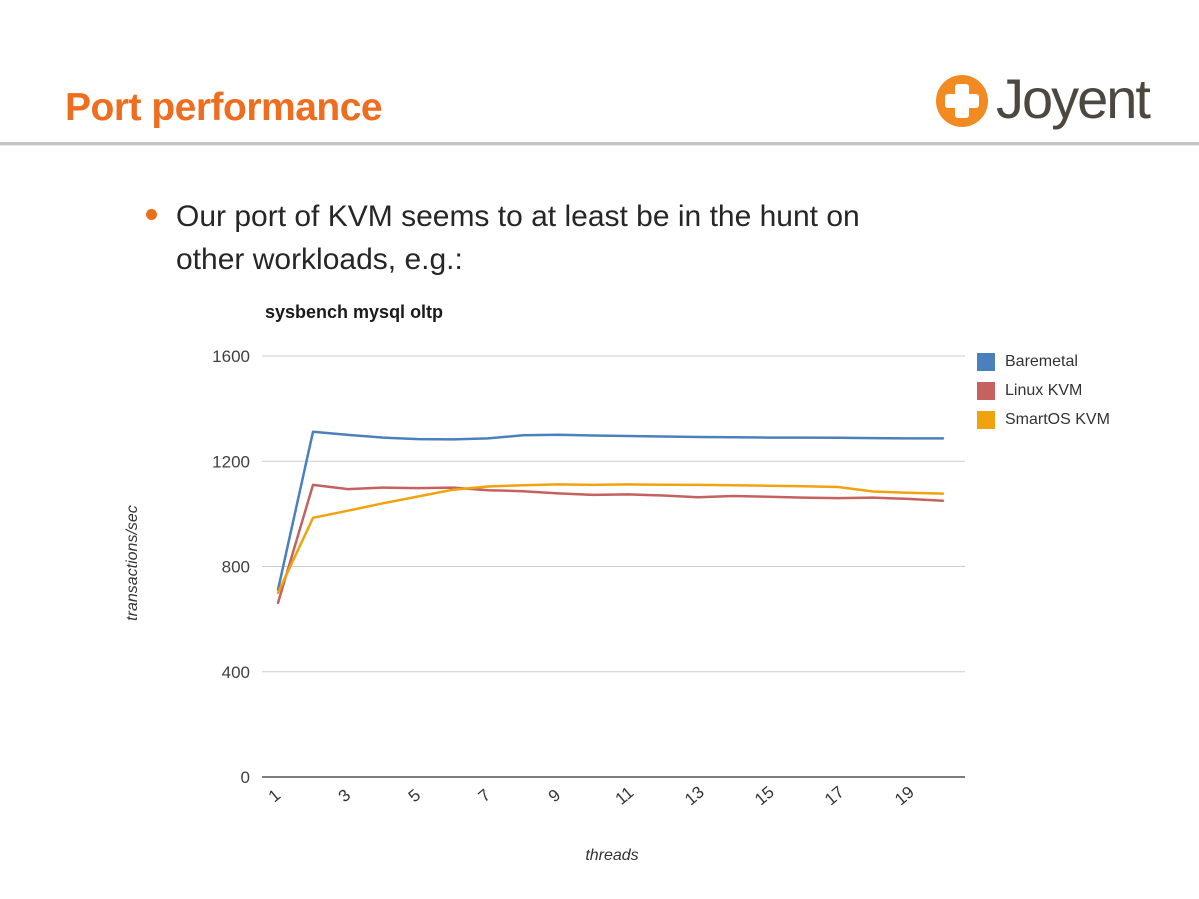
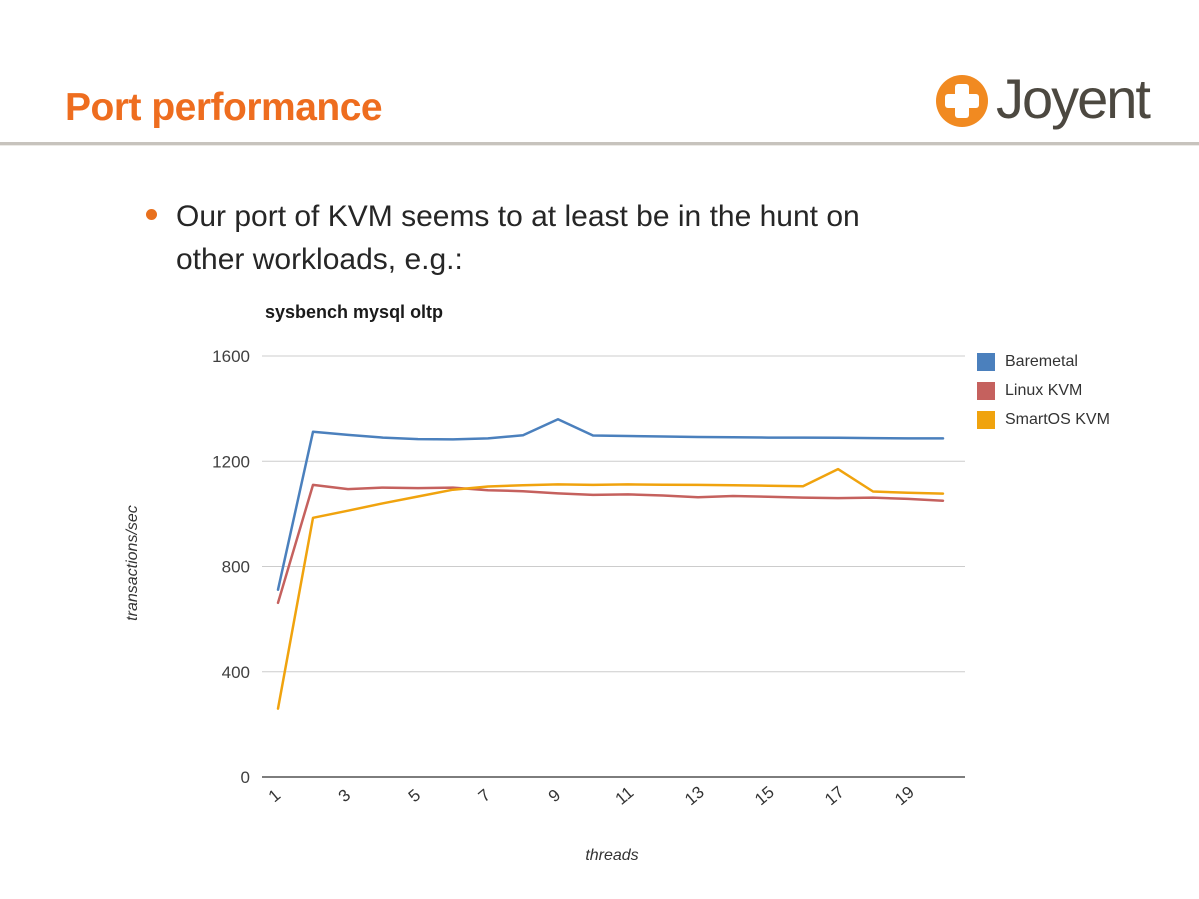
SmartOS KVM/1: 700 -> 260
Baremetal/9: 1300 -> 1360
SmartOS KVM/17: 1100 -> 1170
